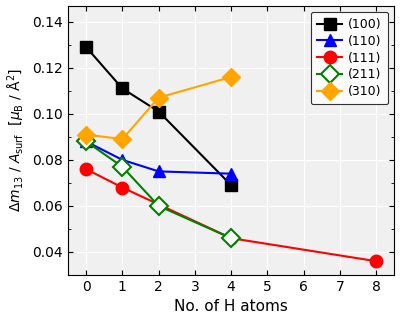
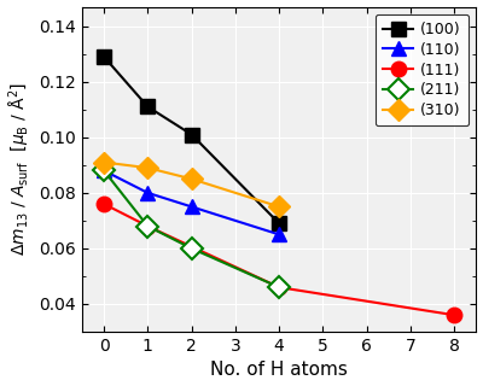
(211)/1: 0.077 -> 0.068
(310)/2: 0.107 -> 0.085
(110)/4: 0.074 -> 0.065
(310)/4: 0.116 -> 0.075
